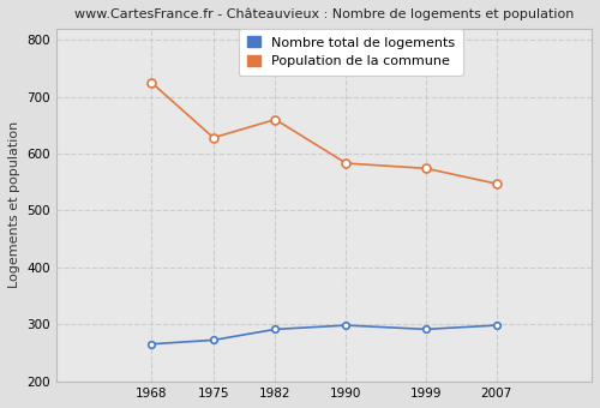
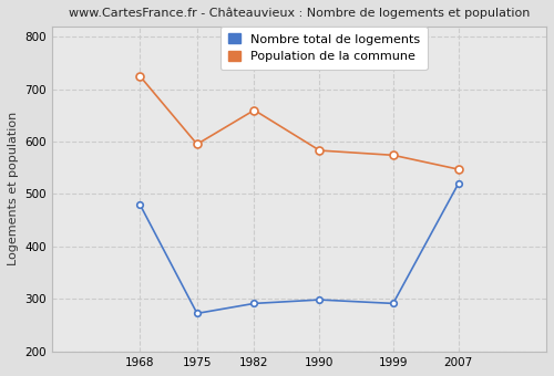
Nombre total de logements/1968: 265 -> 480
Population de la commune/1975: 628 -> 595
Nombre total de logements/2007: 298 -> 520
